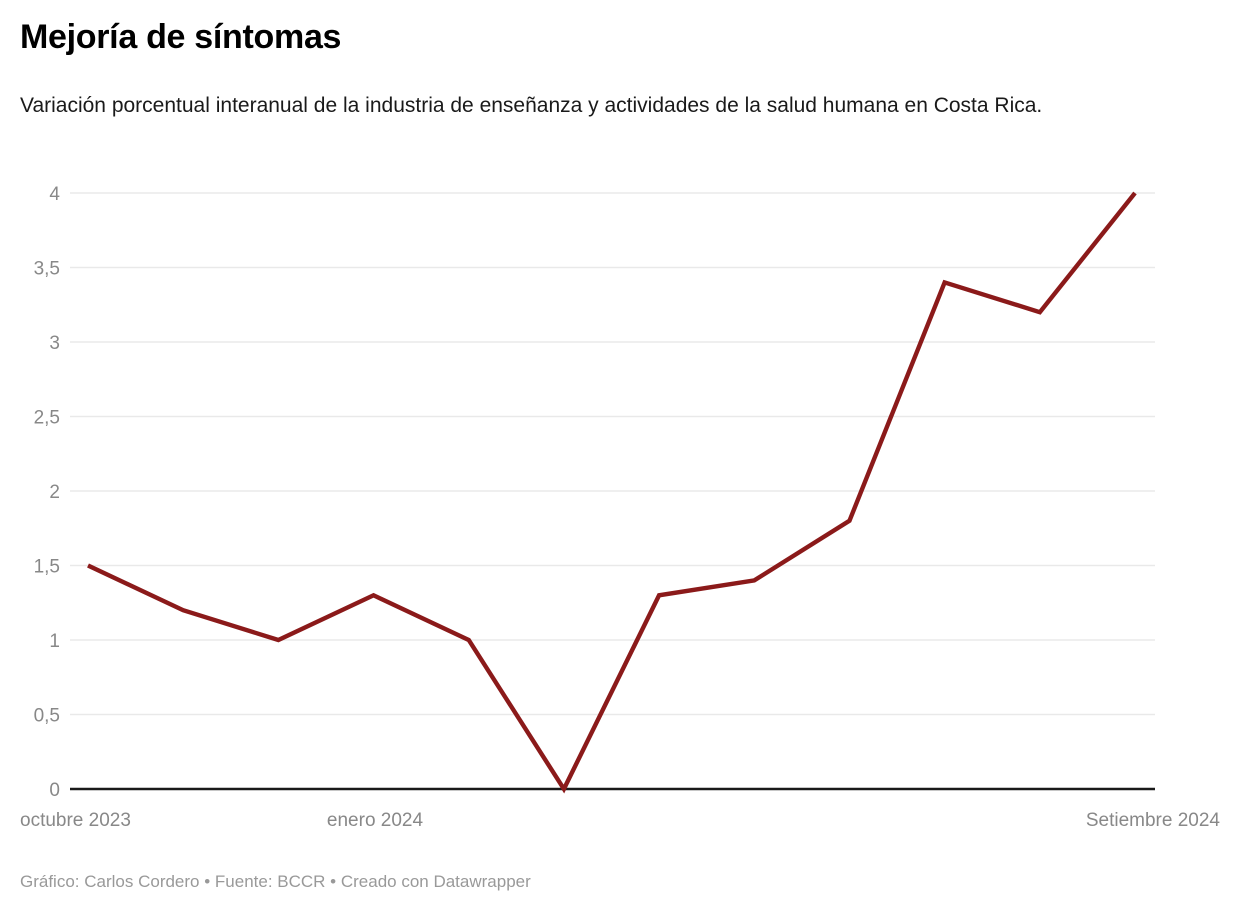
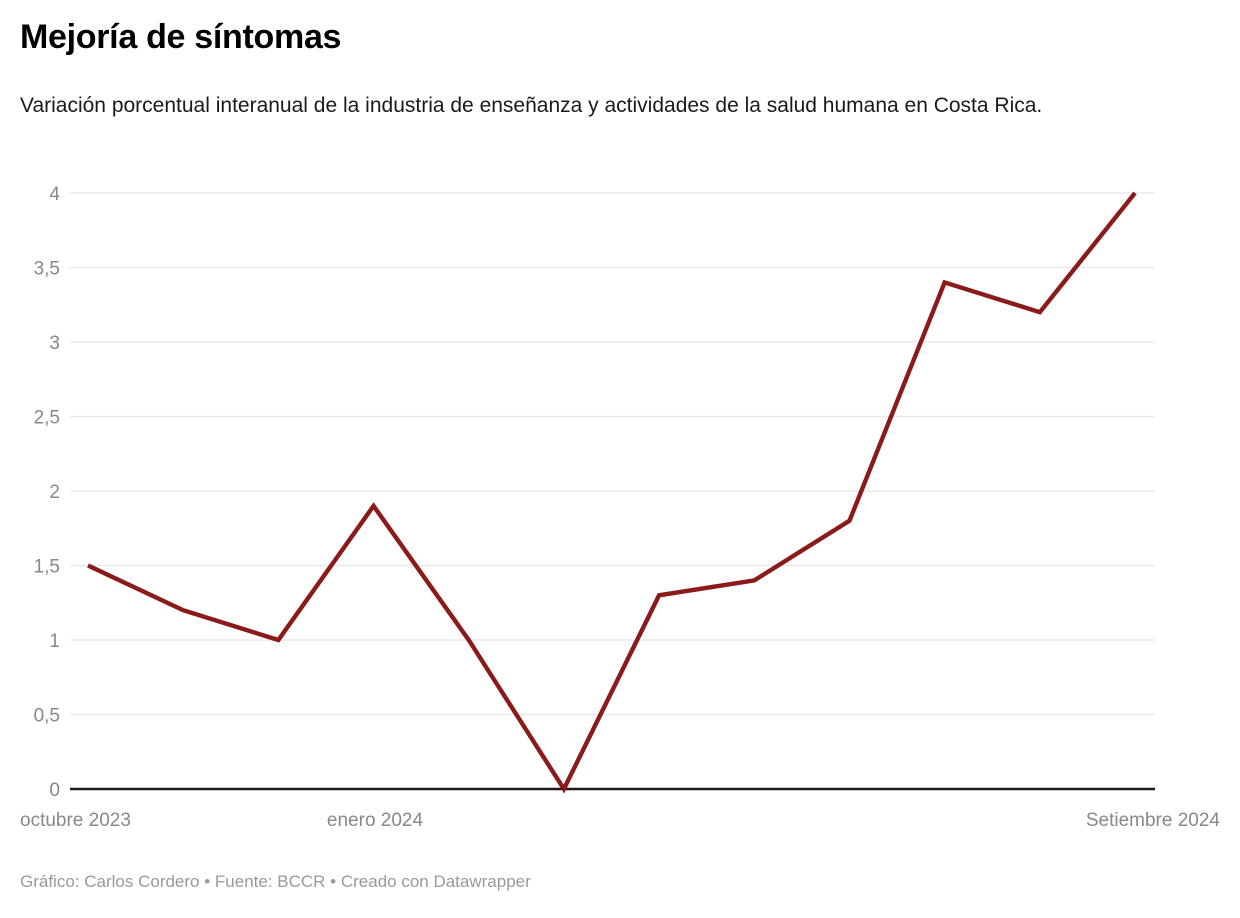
enero 2024: 1.3 -> 1.9
